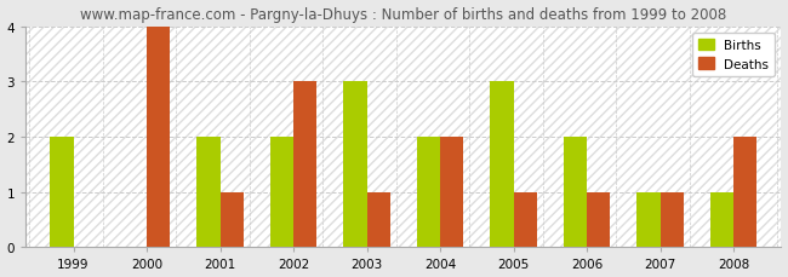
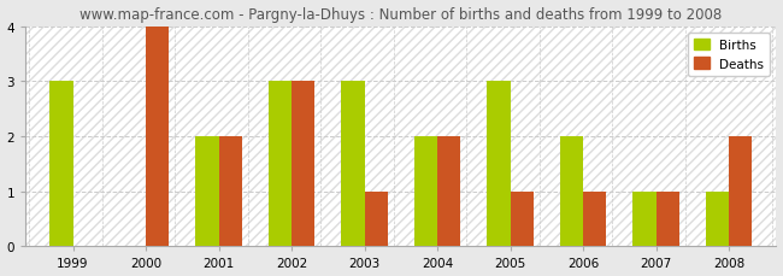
Births/1999: 2 -> 3
Deaths/2001: 1 -> 2
Births/2002: 2 -> 3
